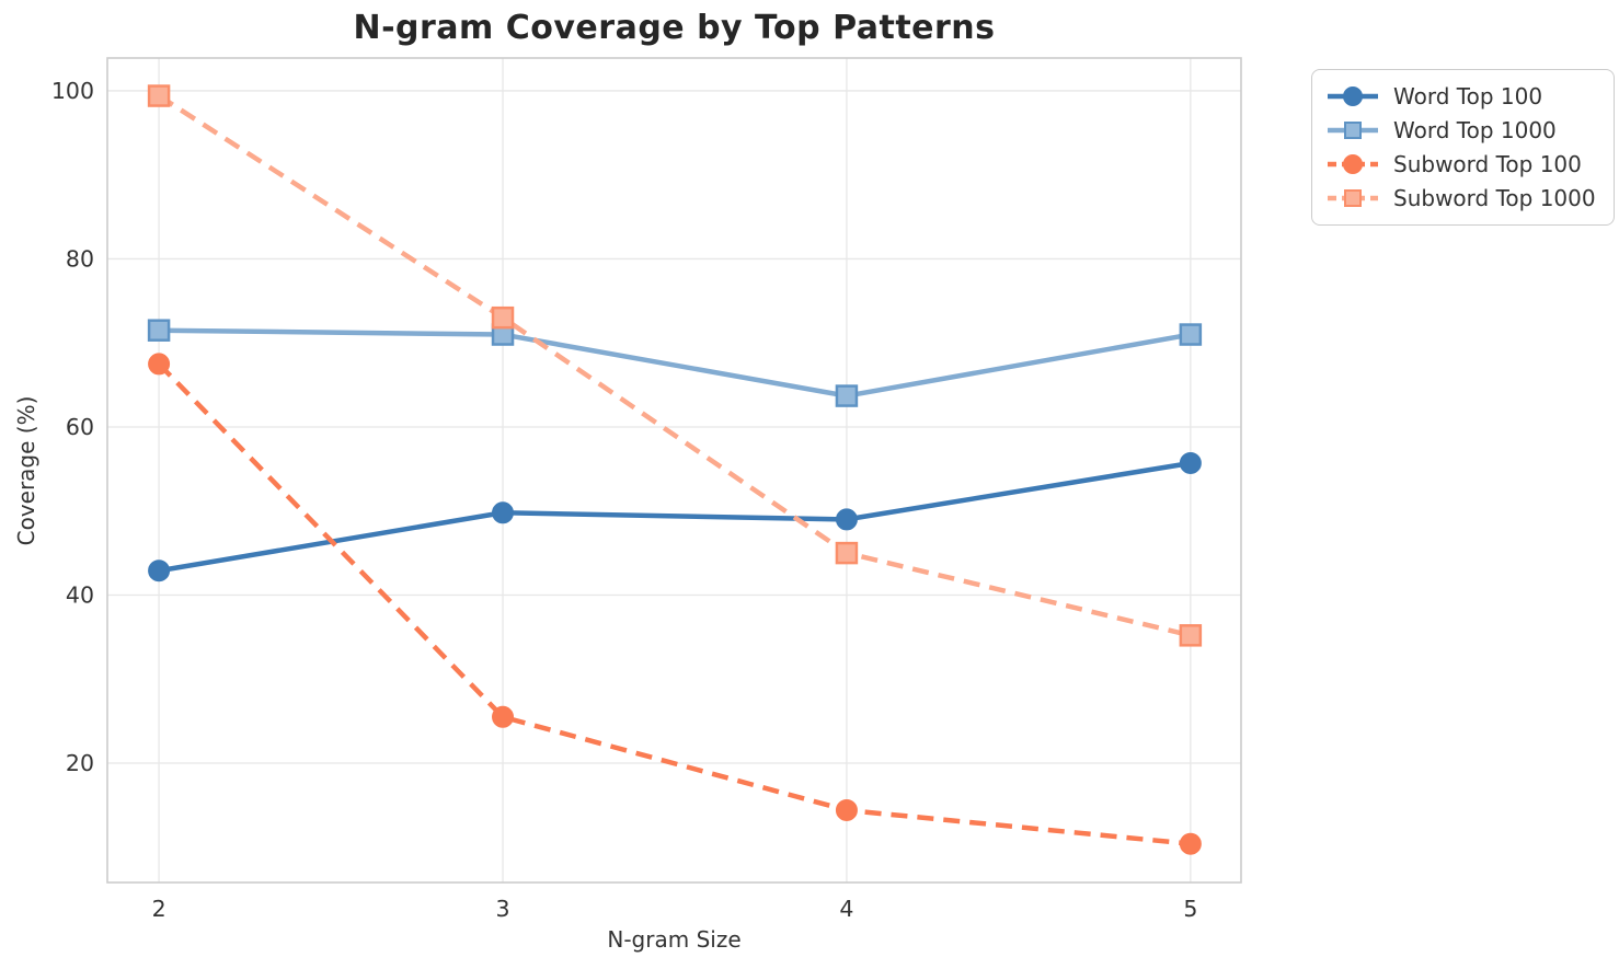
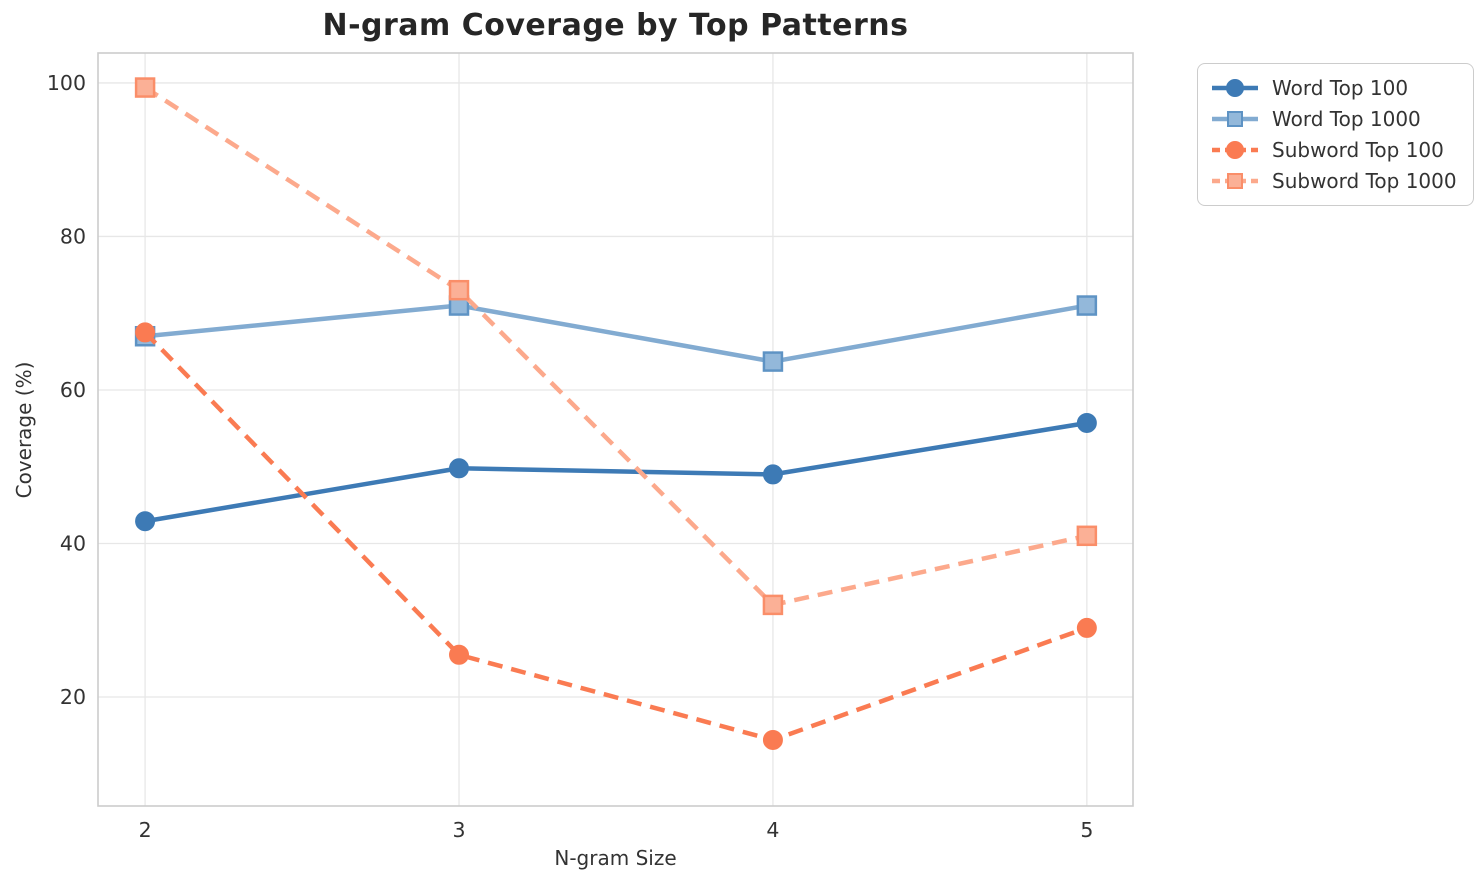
Word Top 1000/2: 72 -> 67
Subword Top 1000/4: 45 -> 32
Subword Top 100/5: 10 -> 29
Subword Top 1000/5: 35 -> 41
